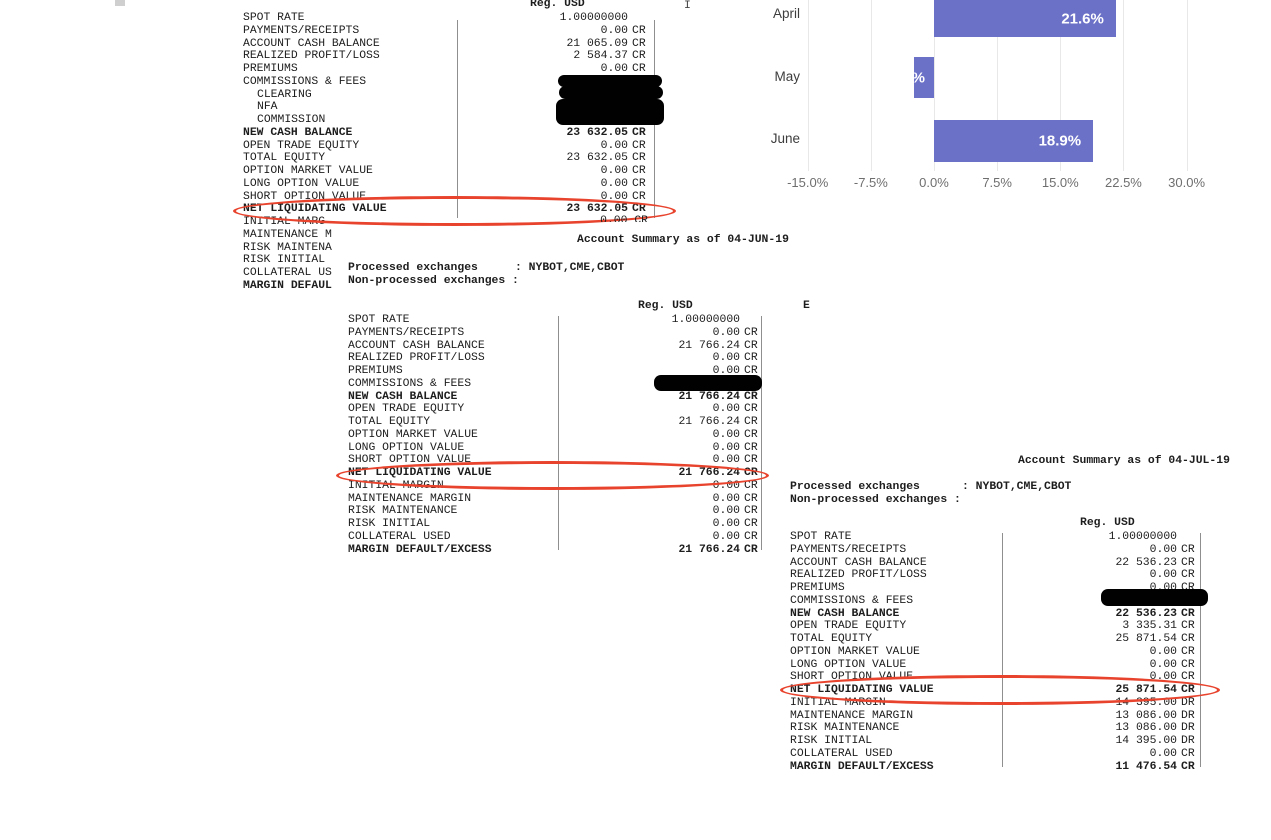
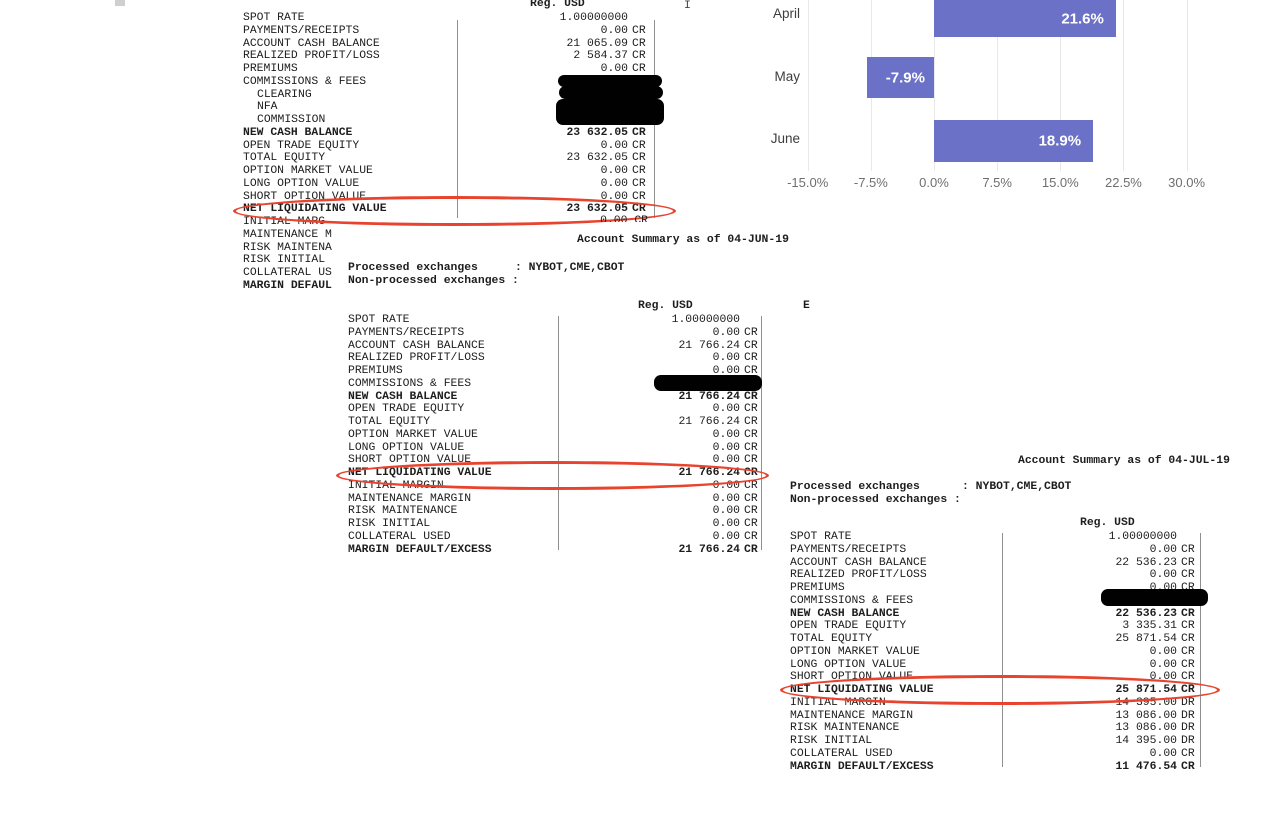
May: -2.4% -> -7.9%
